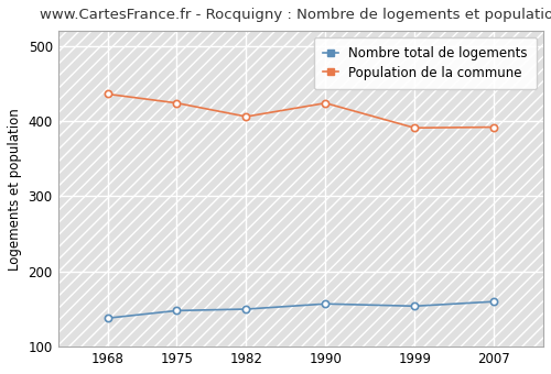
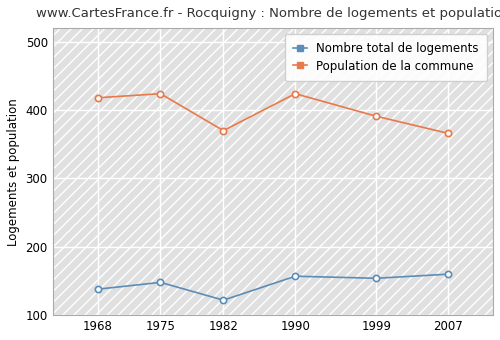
Population de la commune/1968: 436 -> 418
Nombre total de logements/1982: 150 -> 122
Population de la commune/1982: 406 -> 370
Population de la commune/2007: 392 -> 366
